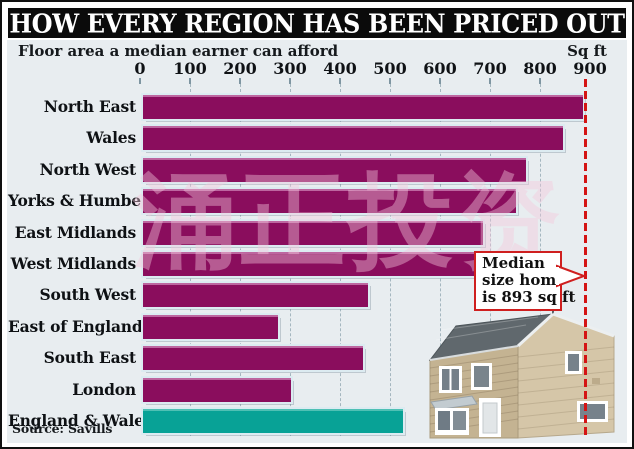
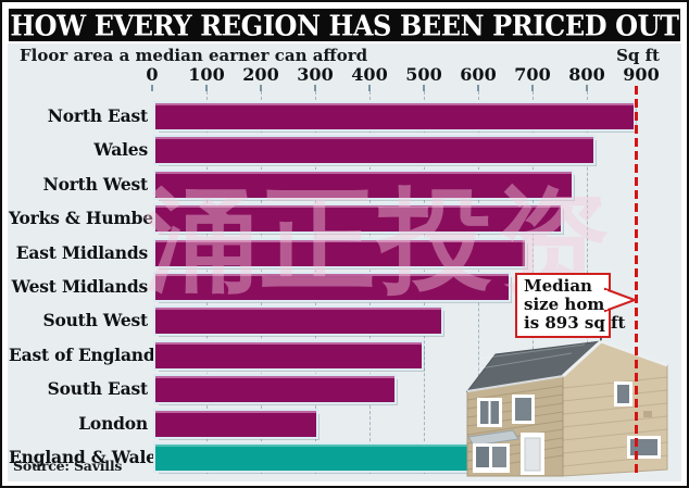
Wales: 840 -> 800
West Midlands: 680 -> 650
South West: 450 -> 520
East of England: 270 -> 490
England & Wales: 520 -> 580
